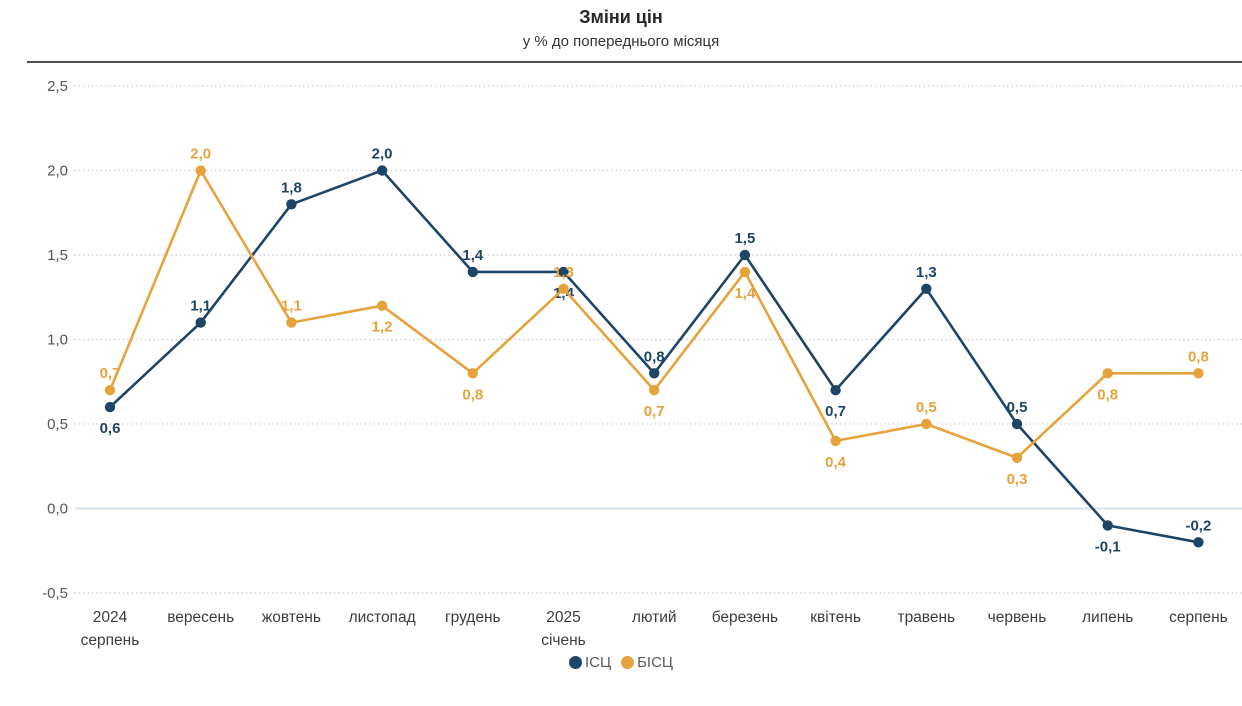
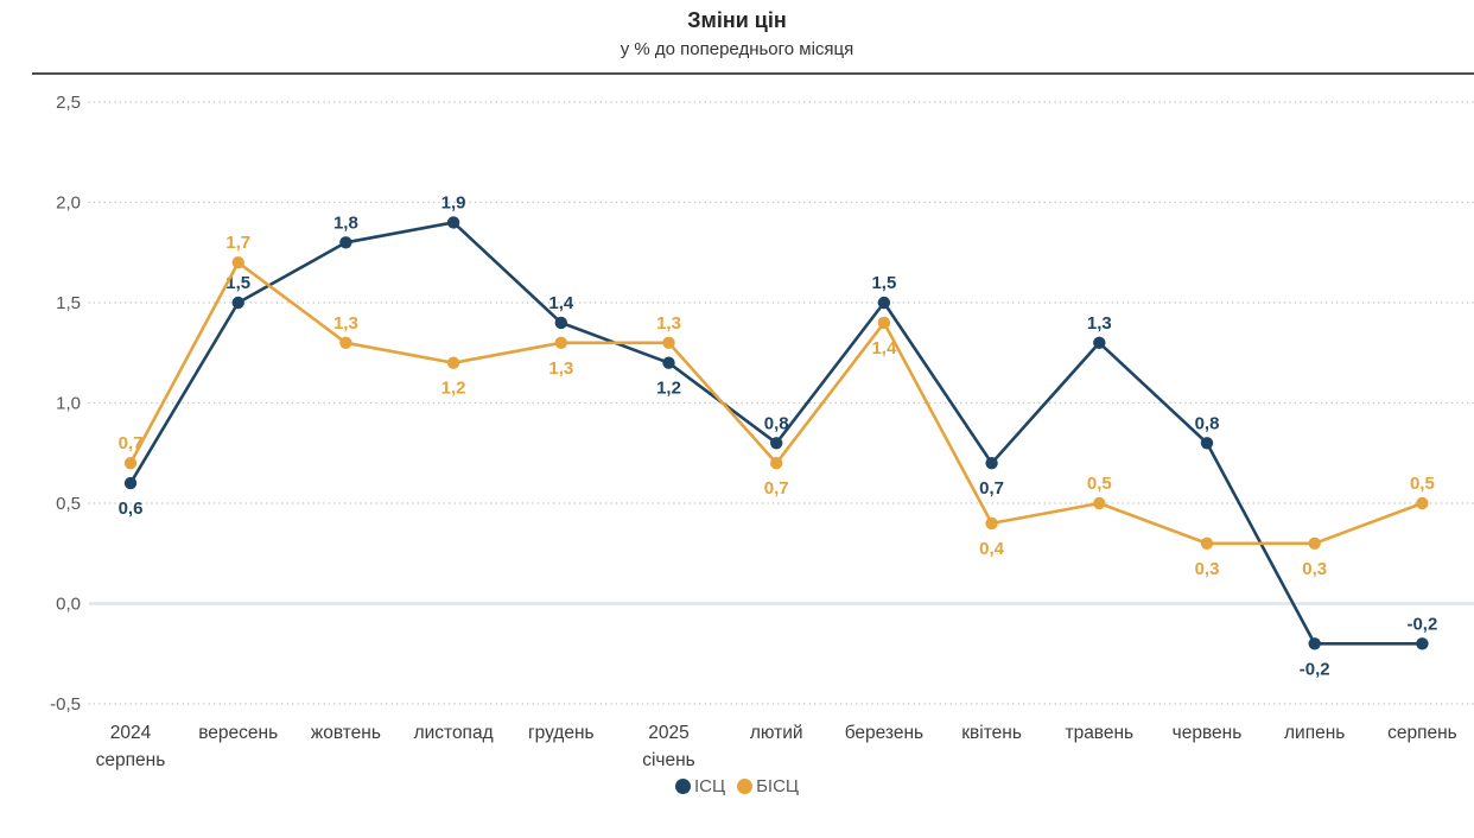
ІСЦ/вересень: 1,1 -> 1,5
БІСЦ/вересень: 2,0 -> 1,7
БІСЦ/жовтень: 1,1 -> 1,3
ІСЦ/листопад: 2,0 -> 1,9
БІСЦ/грудень: 0,8 -> 1,3
ІСЦ/2025 січень: 1,4 -> 1,2
ІСЦ/червень: 0,5 -> 0,8
ІСЦ/липень: -0,1 -> -0,2
БІСЦ/липень: 0,8 -> 0,3
БІСЦ/серпень: 0,8 -> 0,5
